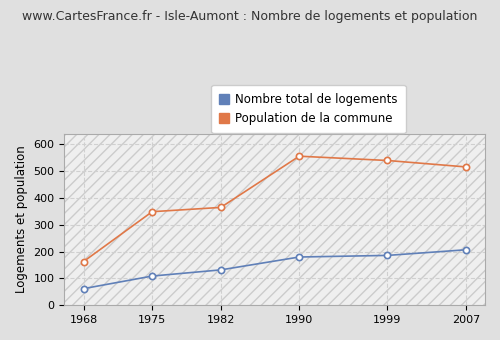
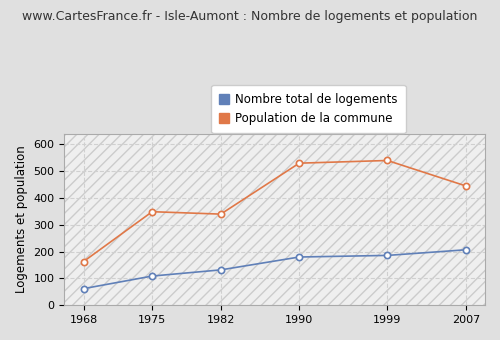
Population de la commune/1982: 365 -> 340
Population de la commune/1990: 556 -> 530
Population de la commune/2007: 516 -> 445
